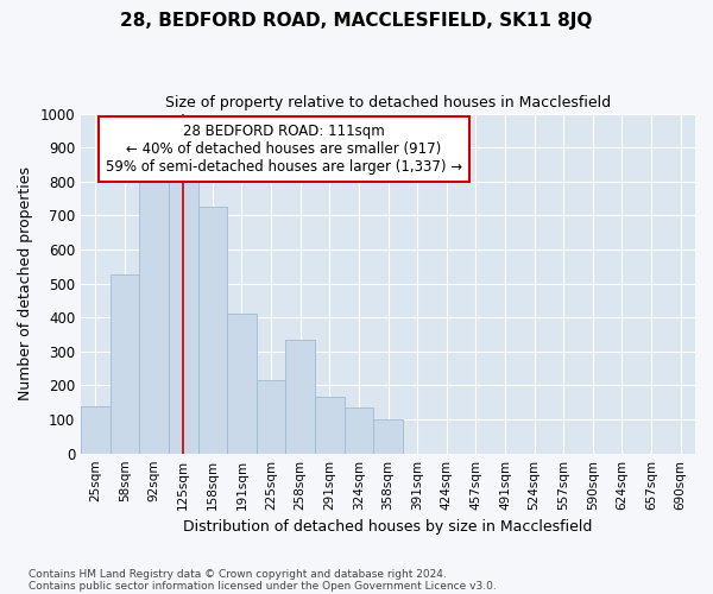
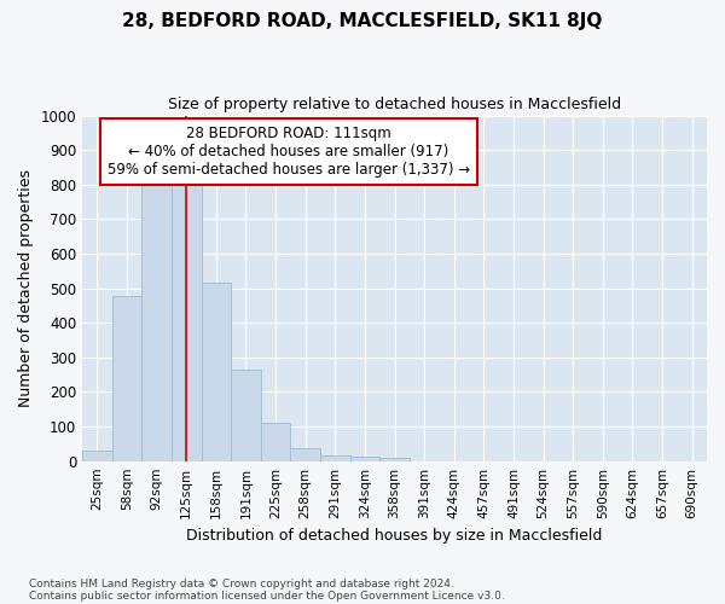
25sqm: 140 -> 32
58sqm: 525 -> 478
158sqm: 725 -> 515
191sqm: 410 -> 265
225sqm: 215 -> 110
258sqm: 335 -> 38
291sqm: 165 -> 18
324sqm: 135 -> 12
358sqm: 100 -> 8
